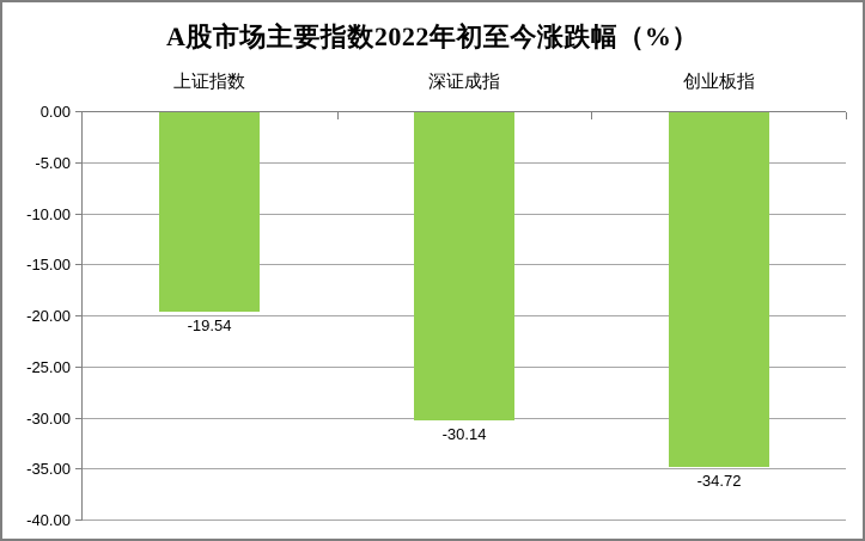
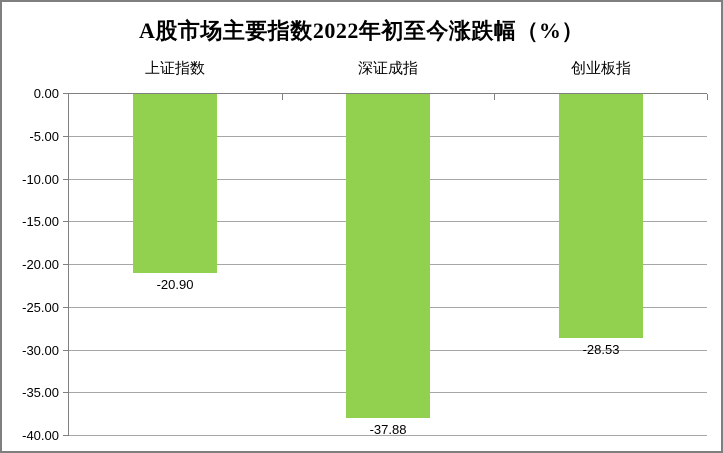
上证指数: -19.54 -> -20.90
深证成指: -30.14 -> -37.88
创业板指: -34.72 -> -28.53
